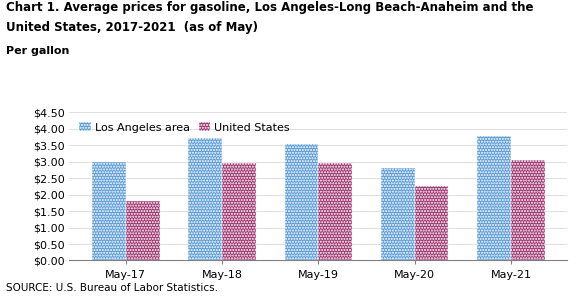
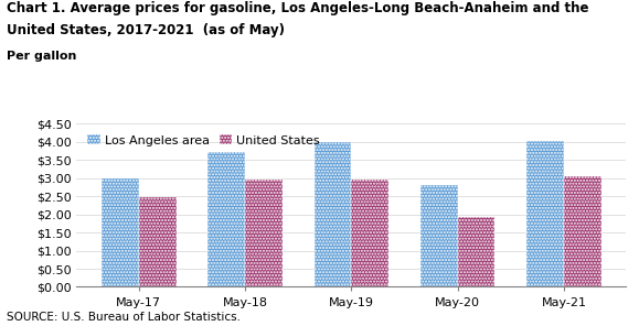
United States/May-17: $1.80 -> $2.47
Los Angeles area/May-19: $3.55 -> $4.00
United States/May-20: $2.25 -> $1.93
Los Angeles area/May-21: $3.80 -> $4.04
